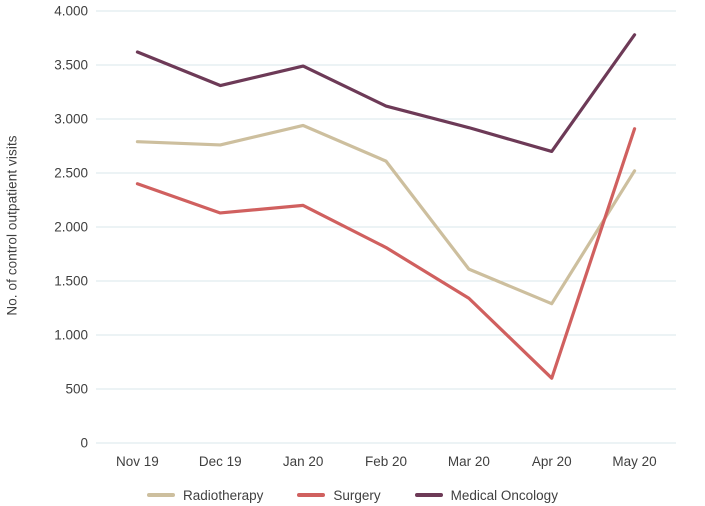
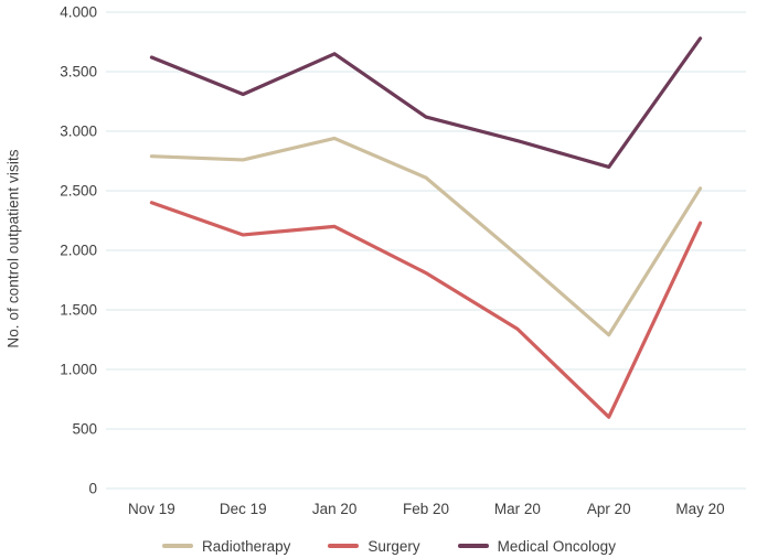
Medical Oncology/Jan 20: 3490 -> 3650
Radiotherapy/Mar 20: 1610 -> 1960
Surgery/May 20: 2910 -> 2230
